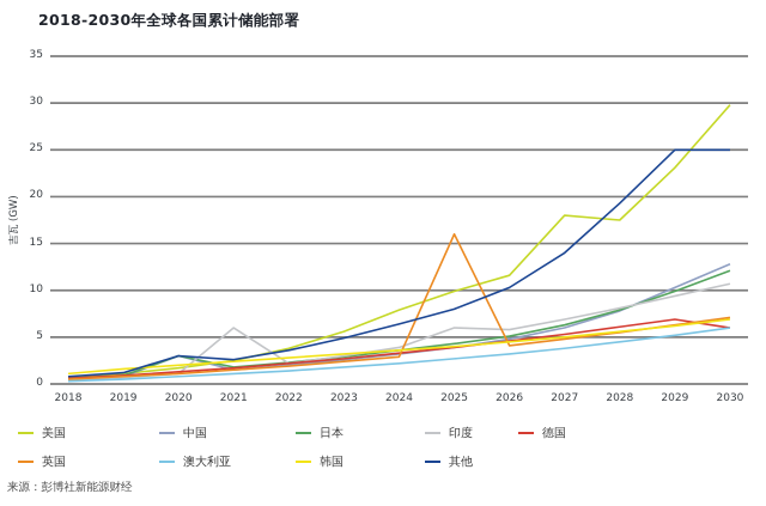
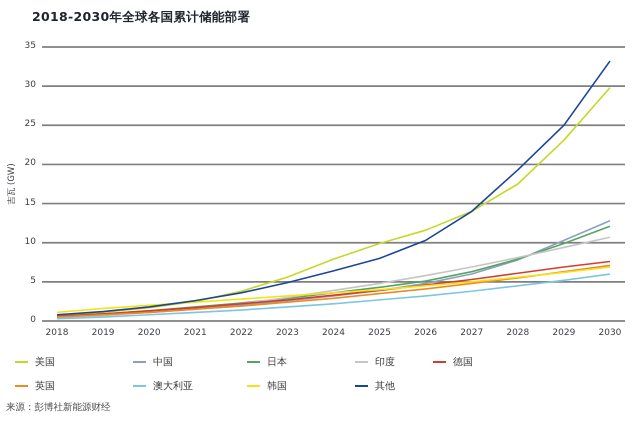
中国/2020: 3 -> 1
日本/2020: 3 -> 1
其他/2020: 3 -> 2
印度/2021: 6 -> 2
印度/2025: 6 -> 5
英国/2025: 16 -> 4
美国/2027: 18 -> 14
德国/2030: 6 -> 8
其他/2030: 25 -> 33
